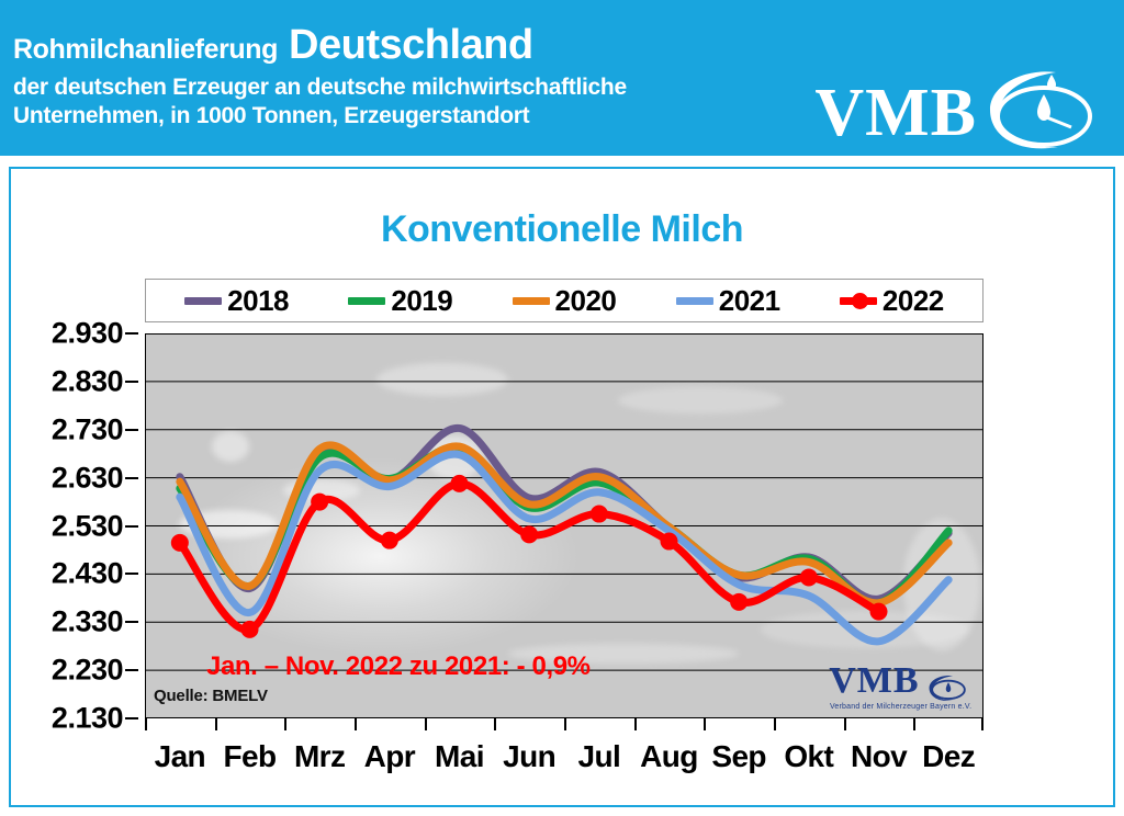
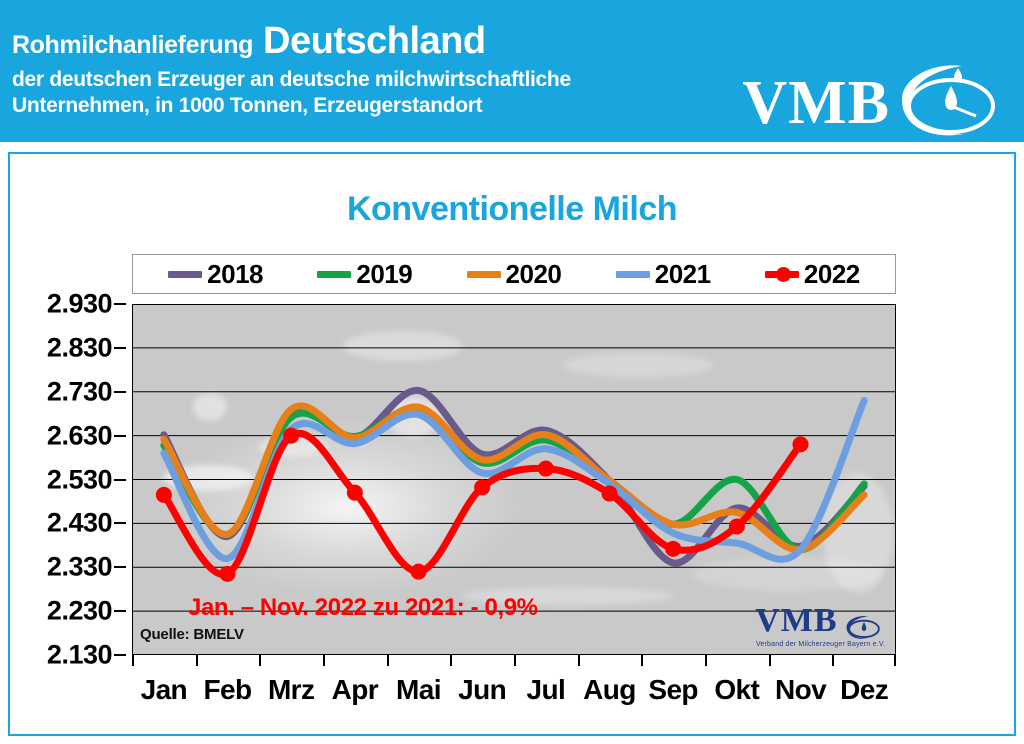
2022/Mrz: 2580 -> 2630
2022/Mai: 2620 -> 2320
2018/Sep: 2420 -> 2340
2019/Okt: 2460 -> 2530
2021/Nov: 2290 -> 2370
2022/Nov: 2350 -> 2610
2021/Dez: 2420 -> 2710
